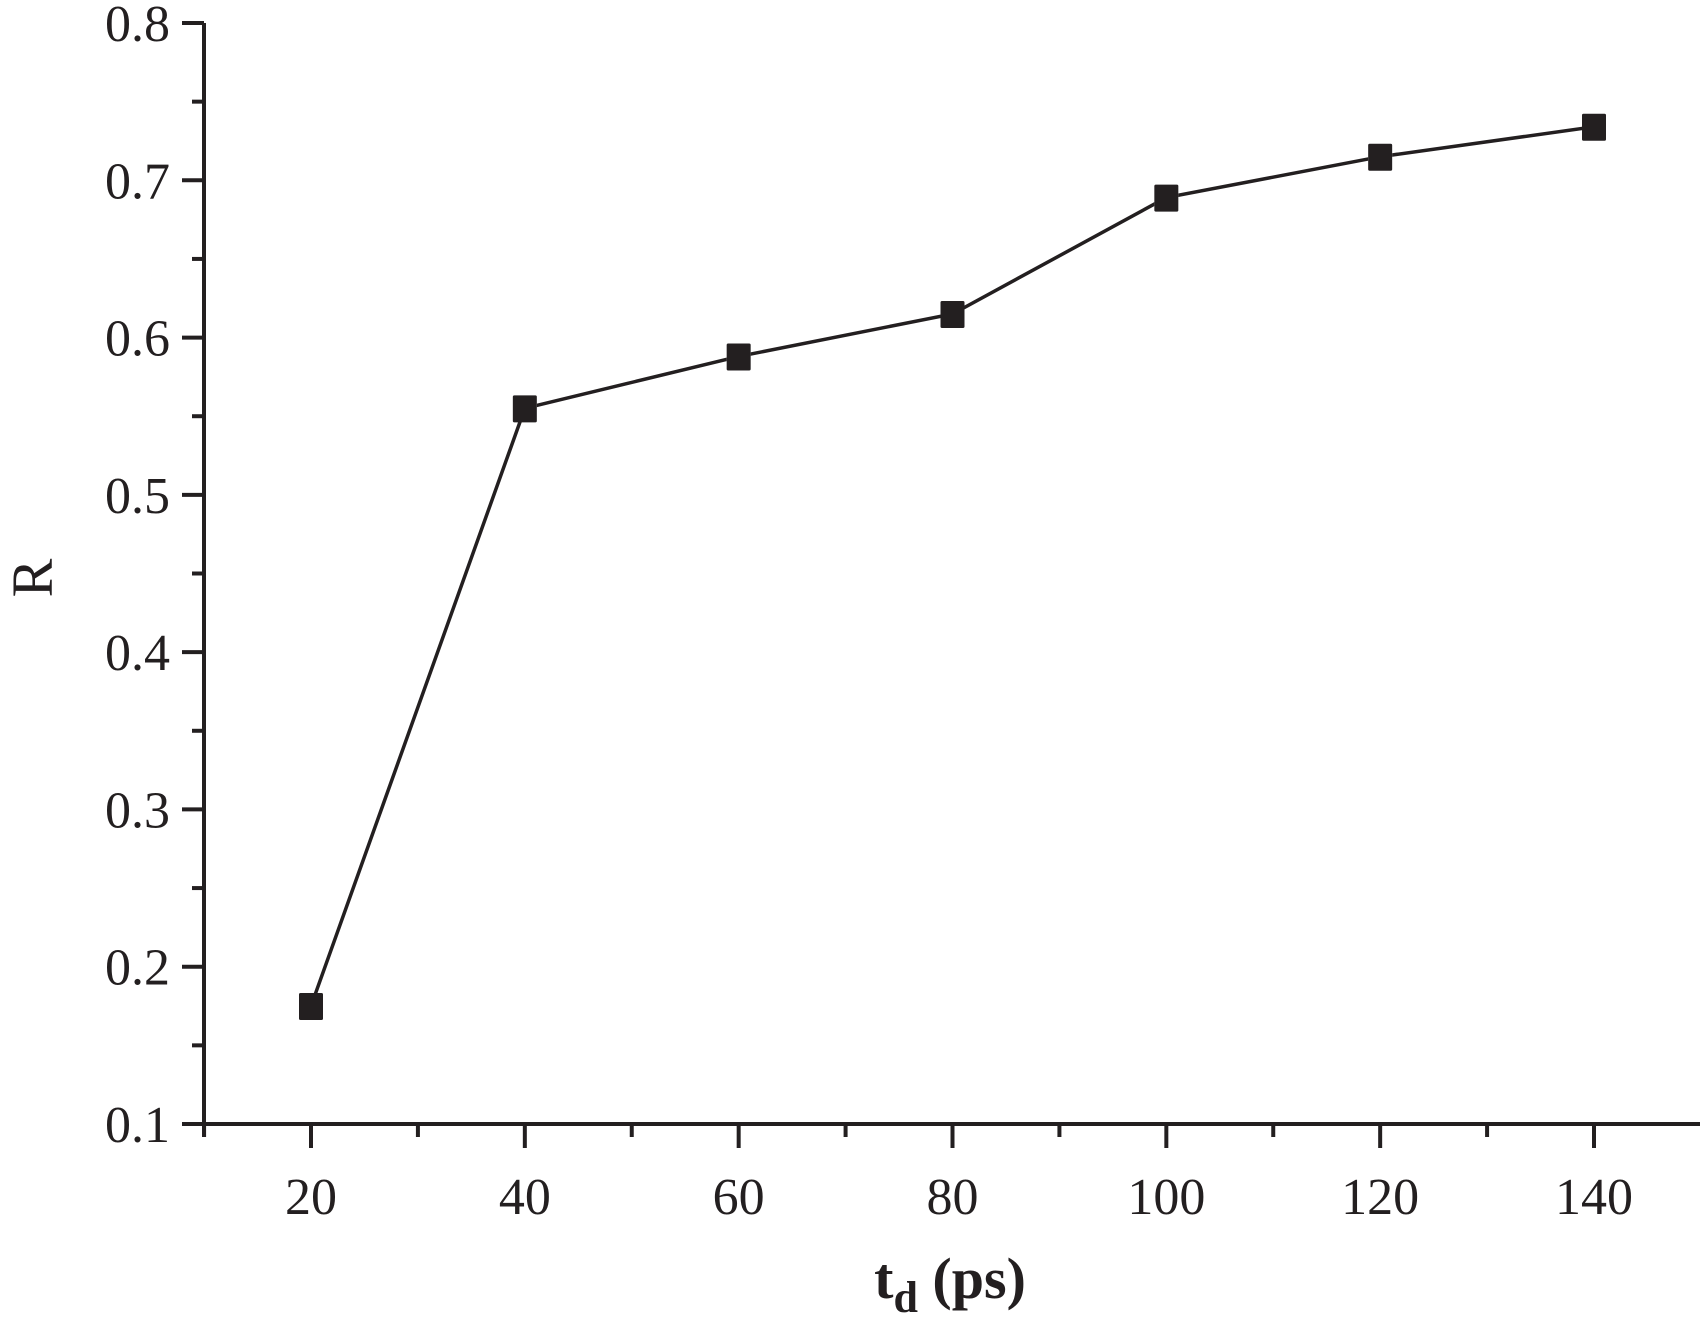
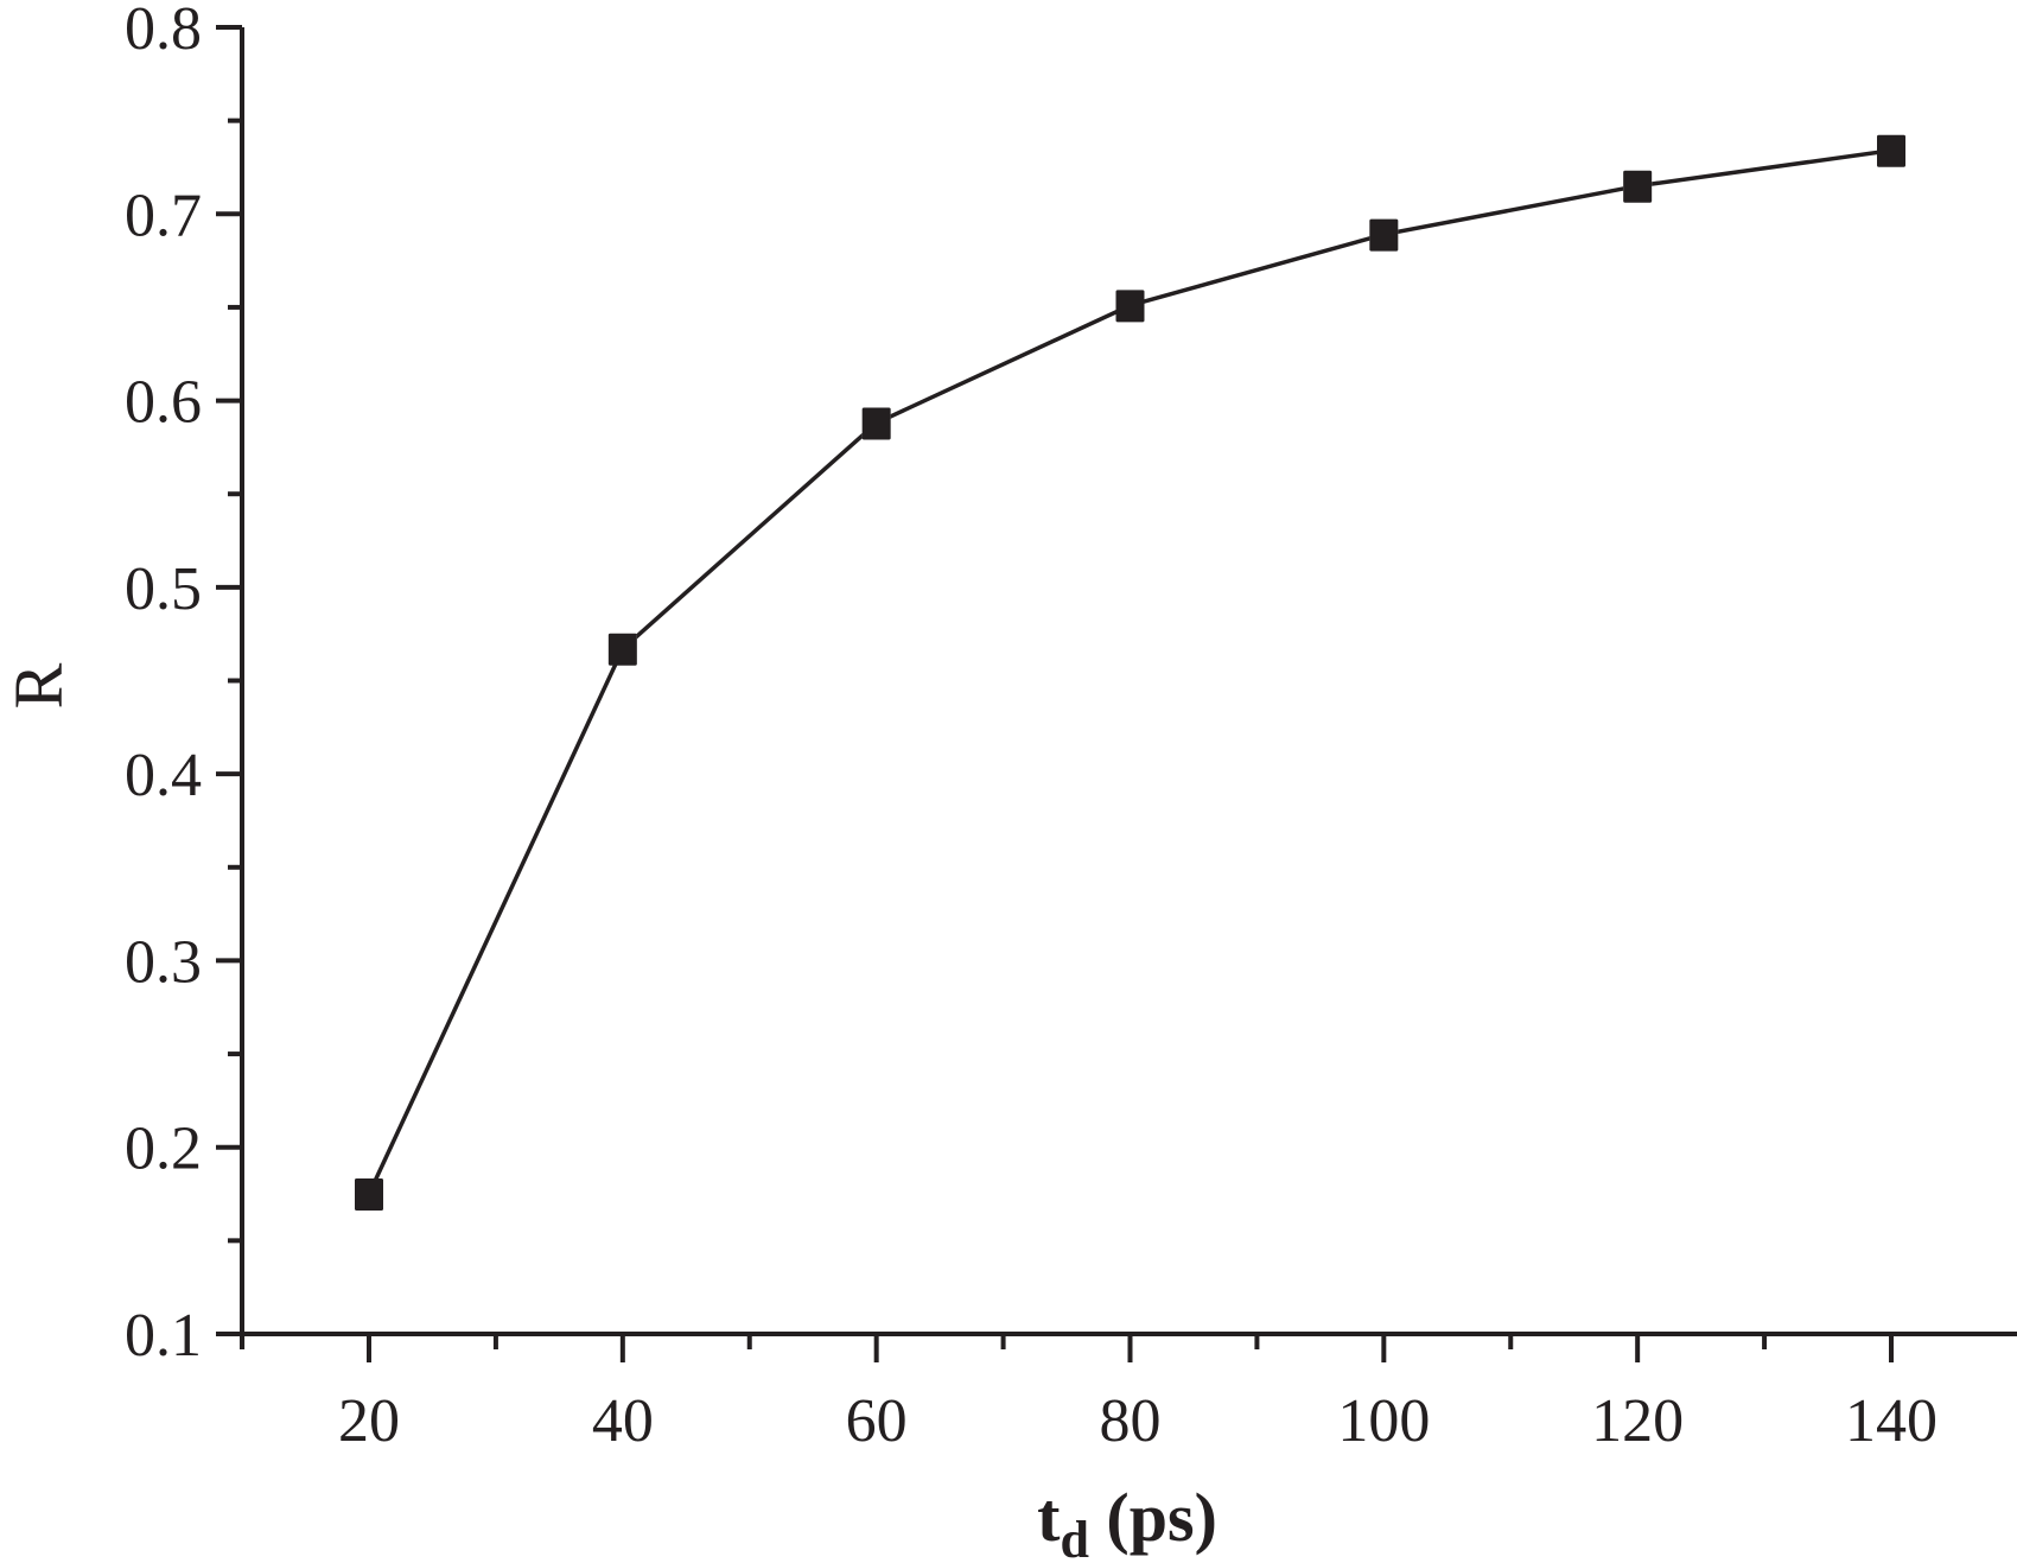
40: 0.555 -> 0.467
80: 0.615 -> 0.651
